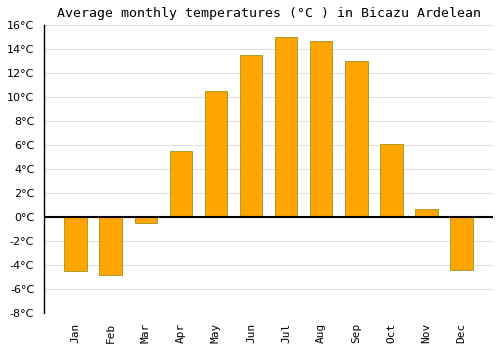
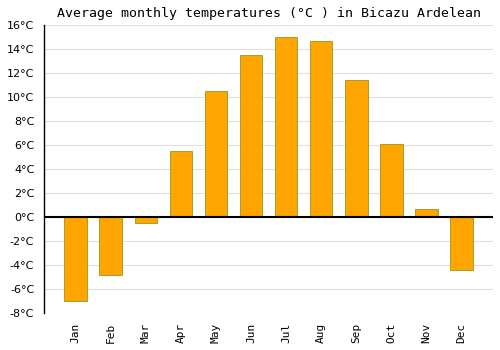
Jan: -4.5°C -> -7.0°C
Sep: 13.0°C -> 11.4°C
